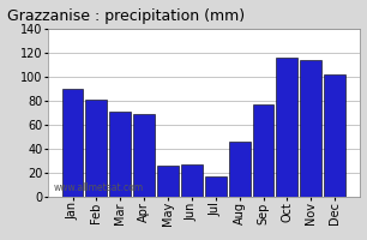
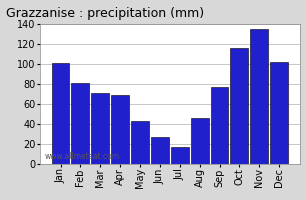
Jan: 90 -> 101
May: 26 -> 43
Nov: 114 -> 135
